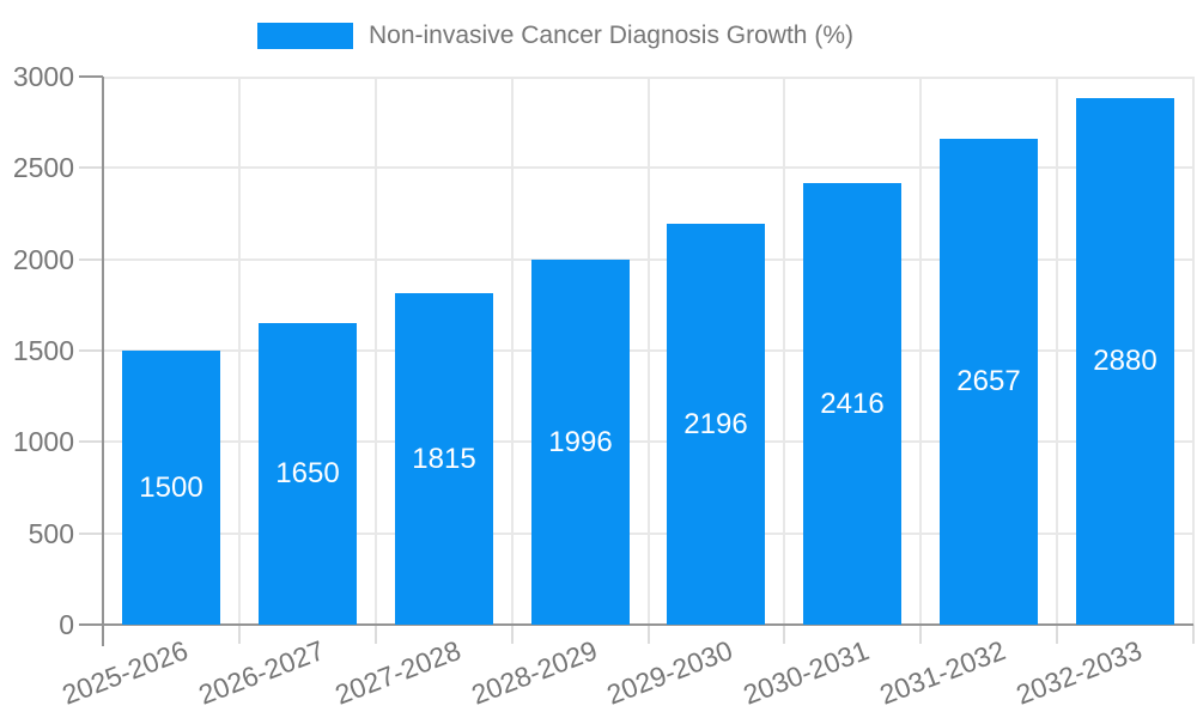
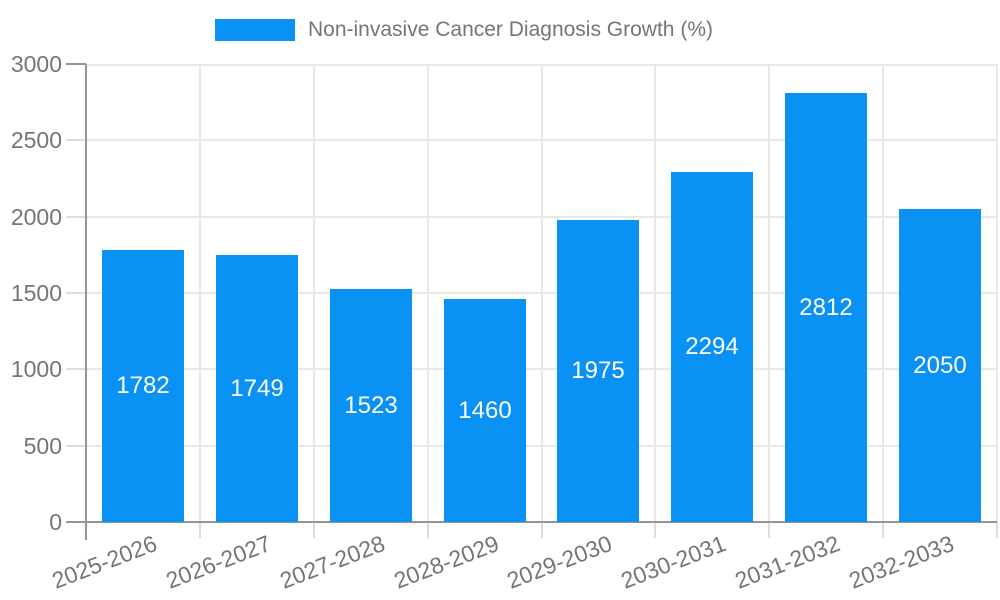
2025-2026: 1500 -> 1782
2026-2027: 1650 -> 1749
2027-2028: 1815 -> 1523
2028-2029: 1996 -> 1460
2029-2030: 2196 -> 1975
2030-2031: 2416 -> 2294
2031-2032: 2657 -> 2812
2032-2033: 2880 -> 2050
